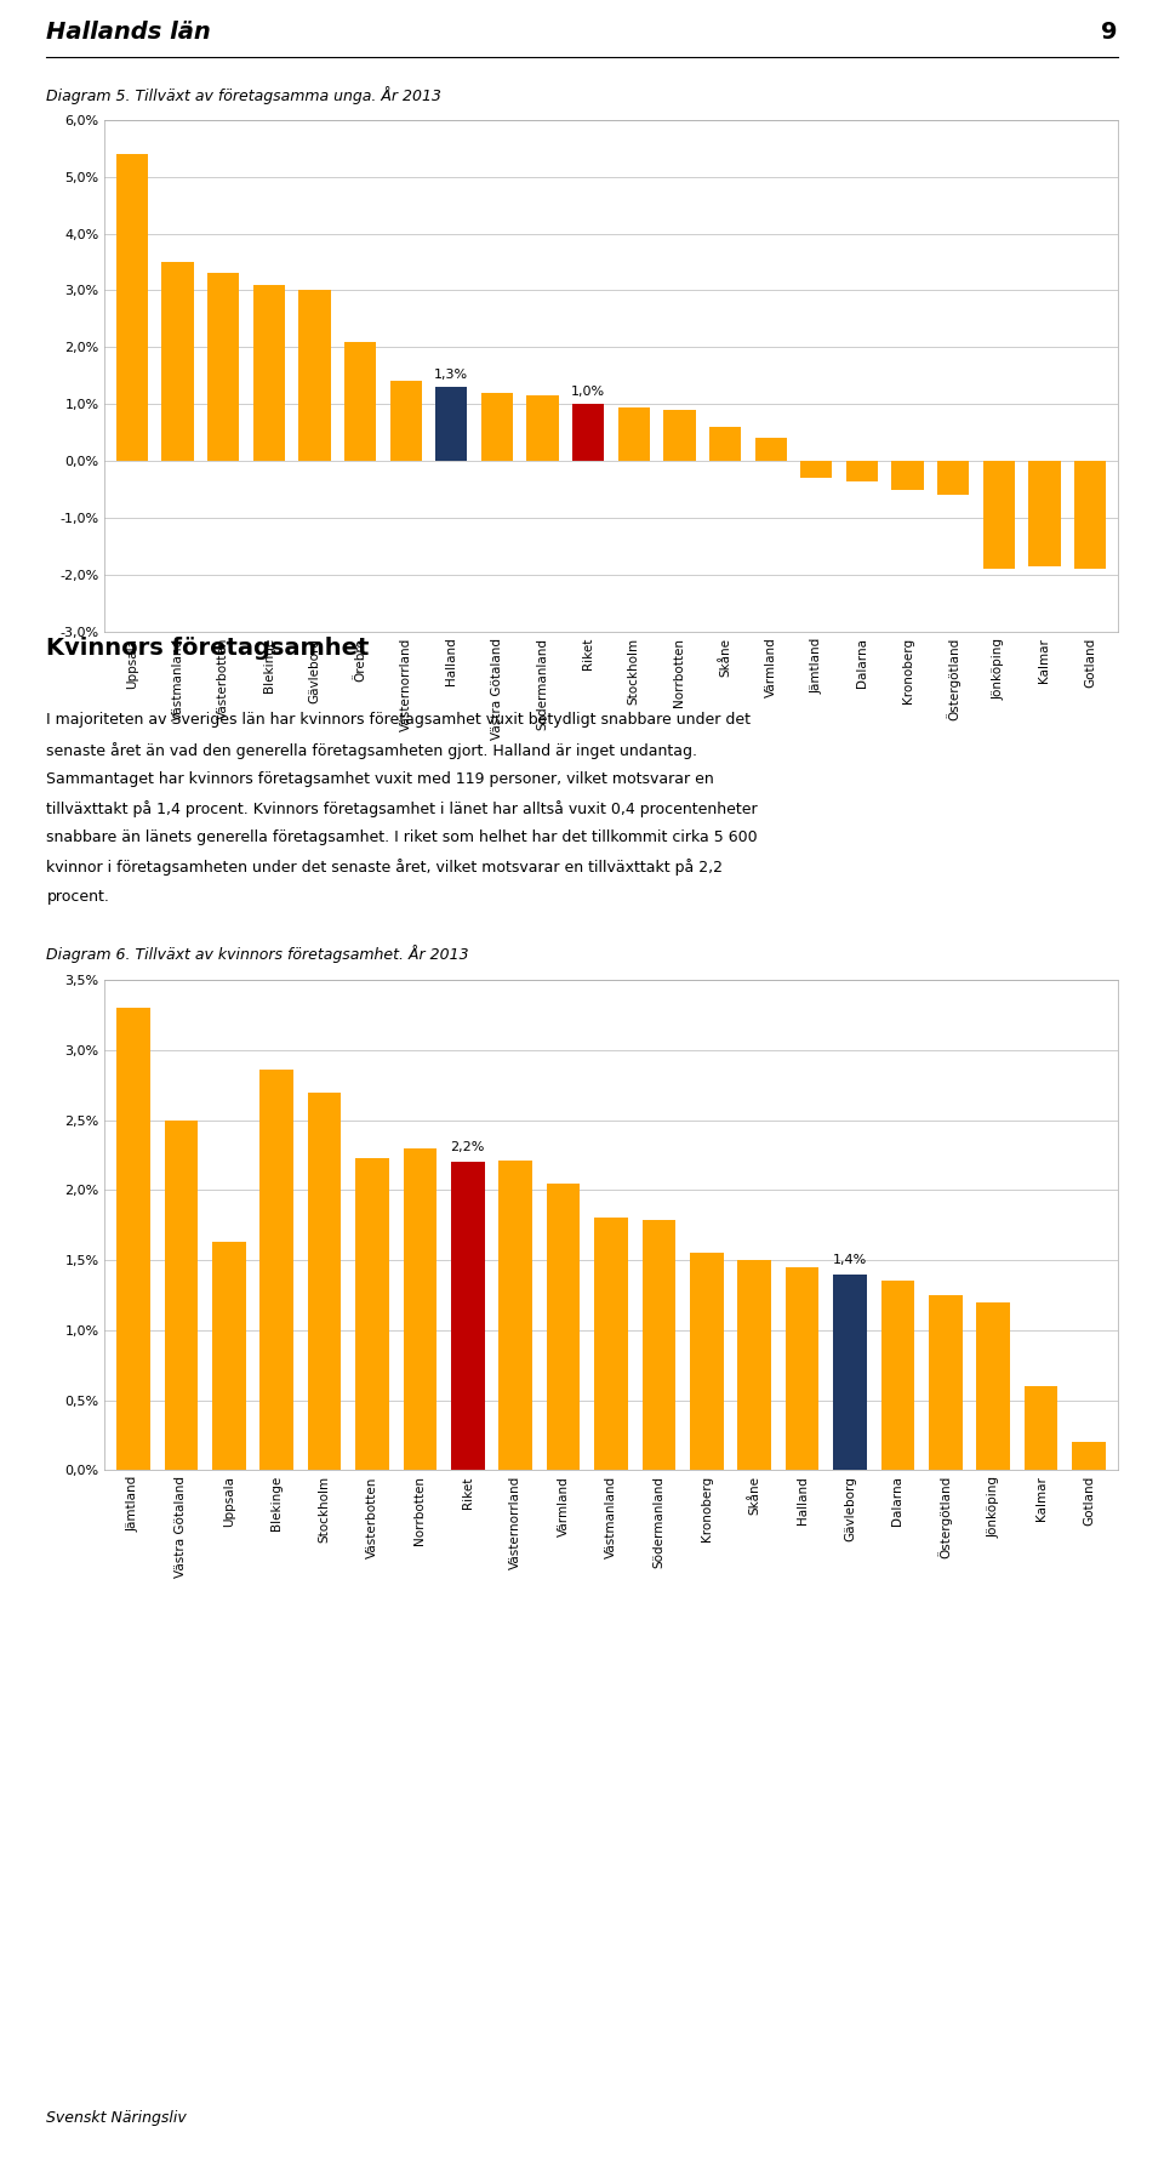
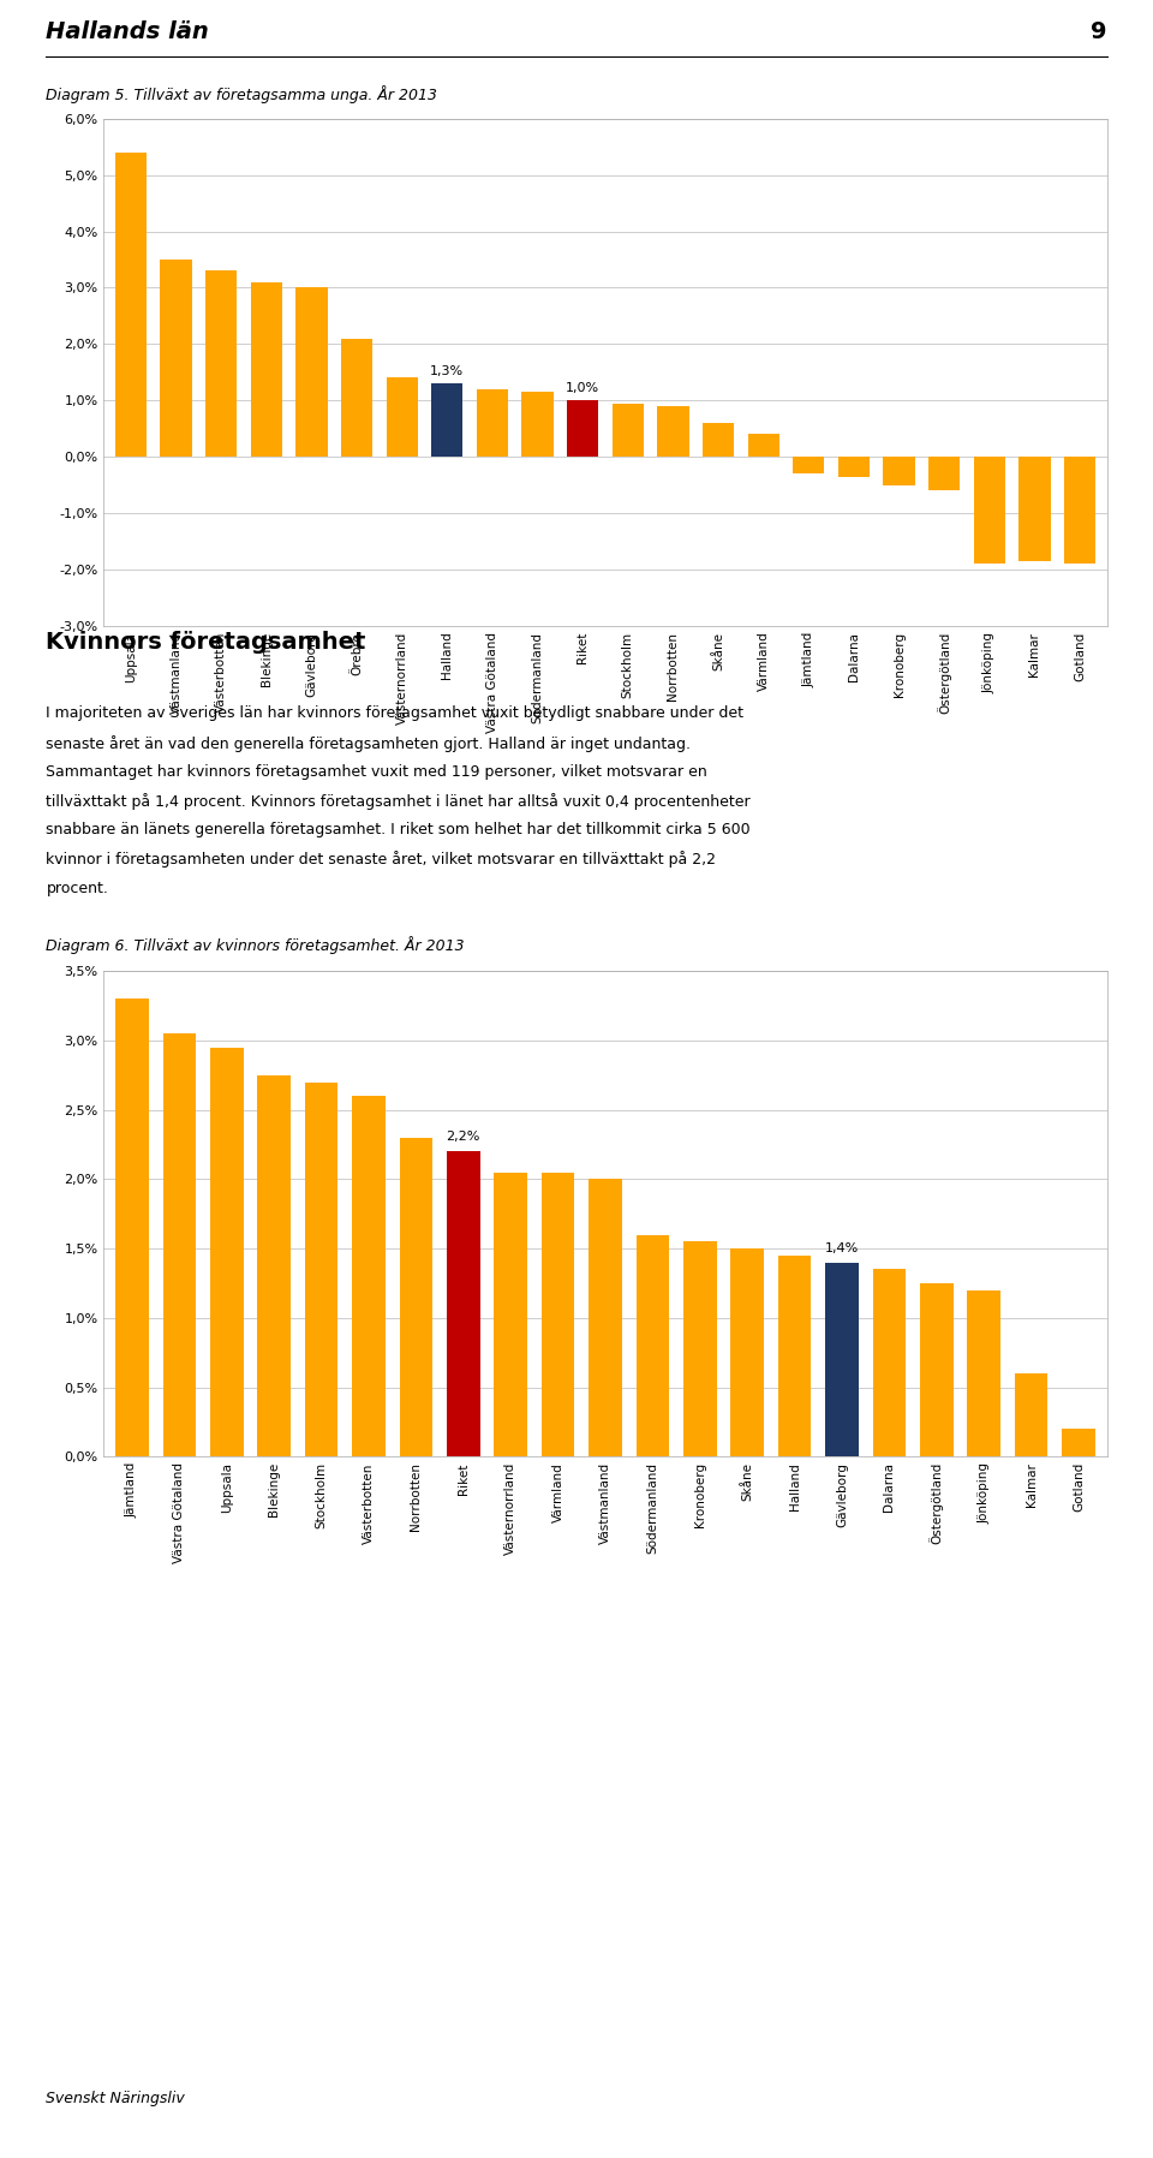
Västra Götaland: 2,50% -> 3,05%
Uppsala: 1,63% -> 2,95%
Blekinge: 2,86% -> 2,75%
Västerbotten: 2,23% -> 2,60%
Västernorrland: 2,21% -> 2,05%
Västmanland: 1,80% -> 2,00%
Södermanland: 1,79% -> 1,60%
